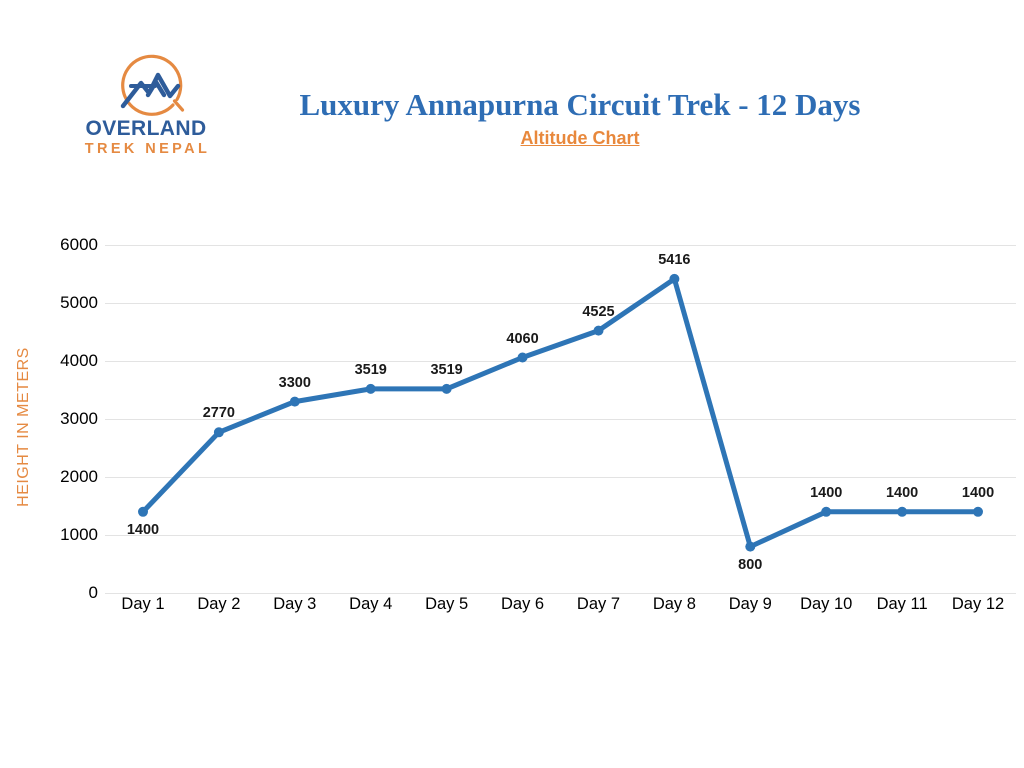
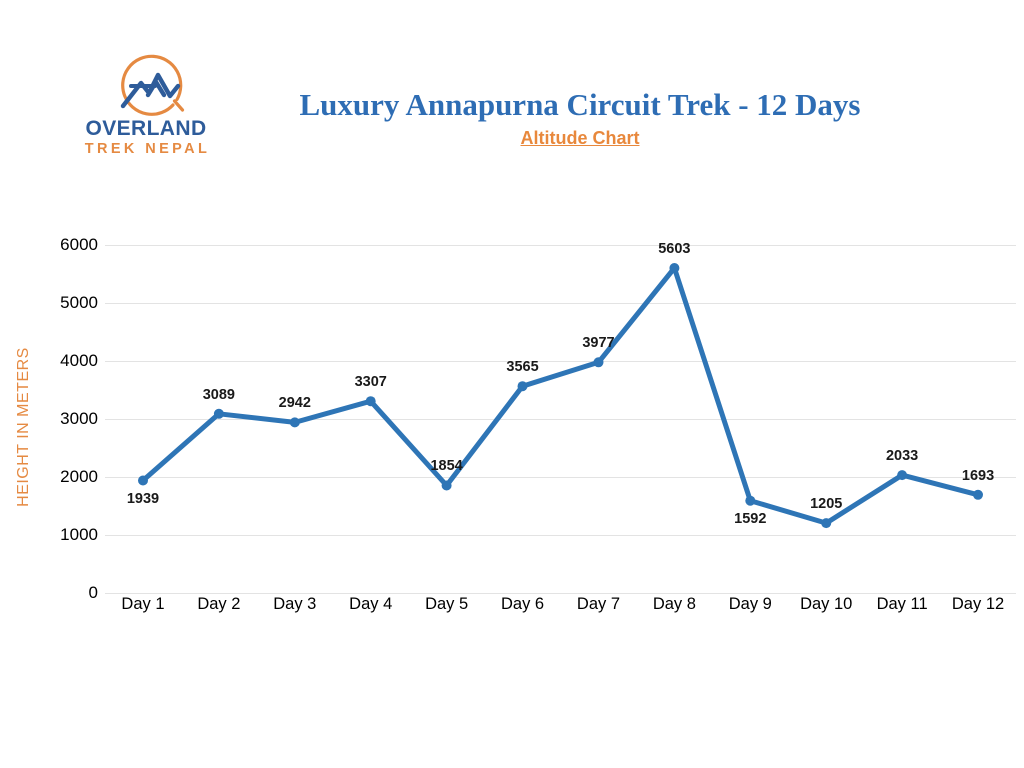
Day 1: 1400 -> 1939
Day 2: 2770 -> 3089
Day 3: 3300 -> 2942
Day 4: 3519 -> 3307
Day 5: 3519 -> 1854
Day 6: 4060 -> 3565
Day 7: 4525 -> 3977
Day 8: 5416 -> 5603
Day 9: 800 -> 1592
Day 10: 1400 -> 1205
Day 11: 1400 -> 2033
Day 12: 1400 -> 1693
